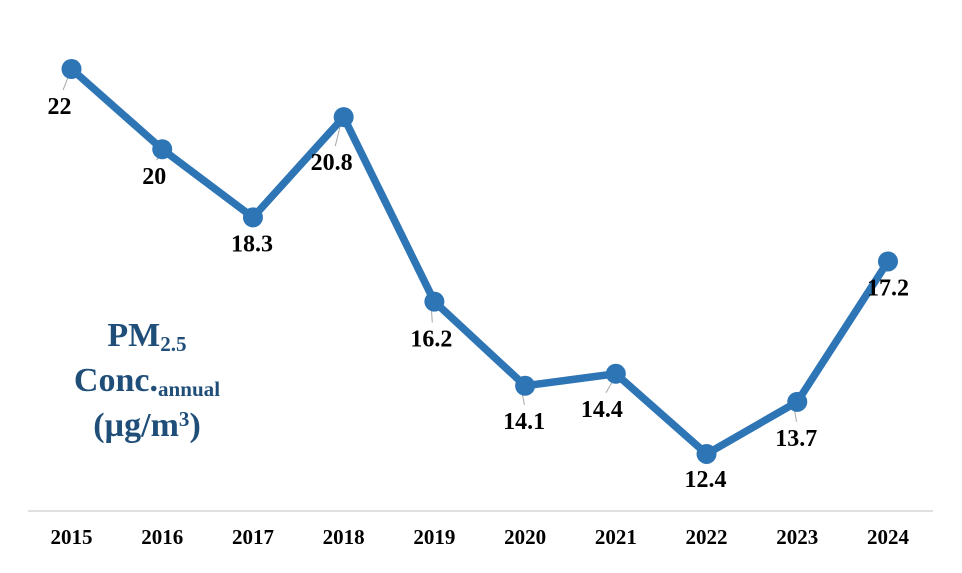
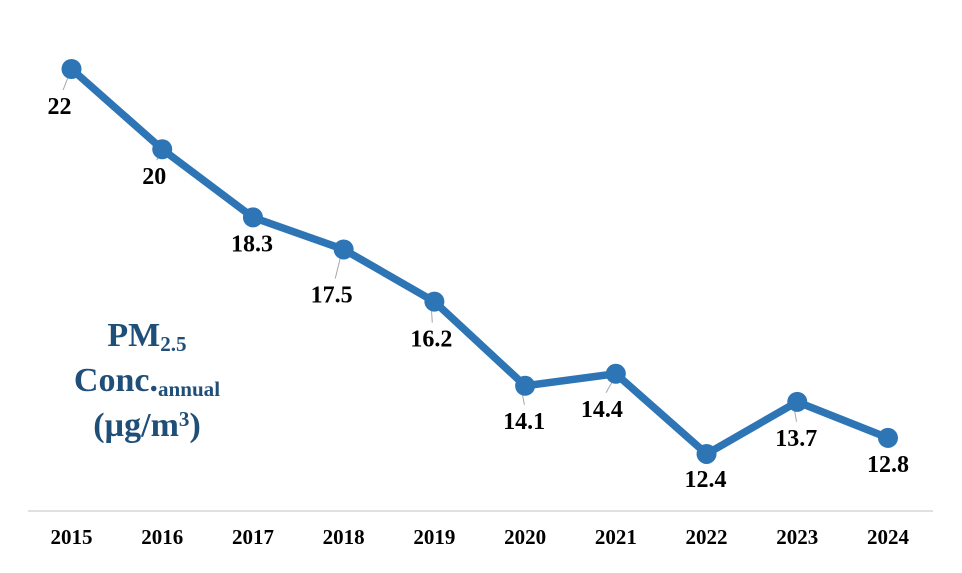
2018: 20.8 -> 17.5
2024: 17.2 -> 12.8
